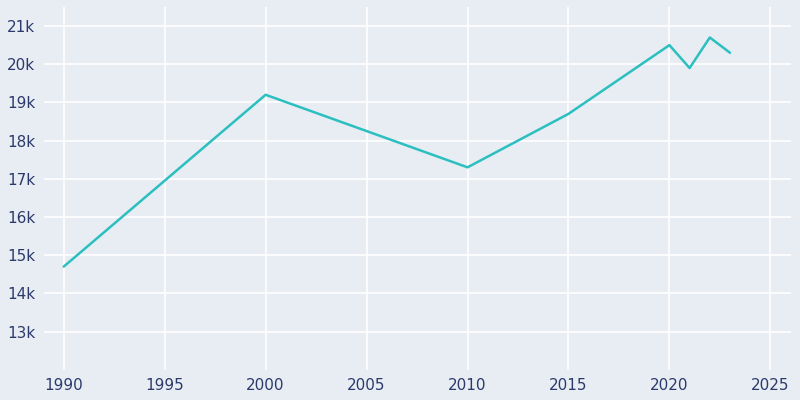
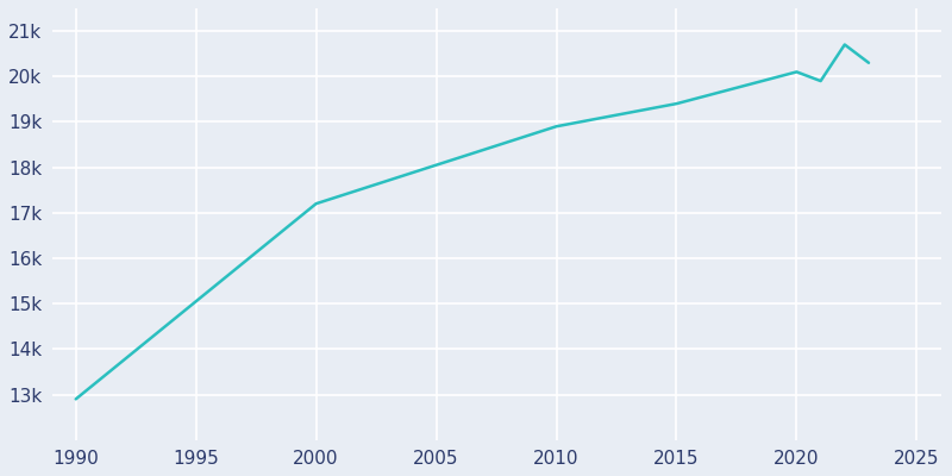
1990: 14.7k -> 12.9k
2000: 19.2k -> 17.2k
2010: 17.3k -> 18.9k
2015: 18.7k -> 19.4k
2020: 20.5k -> 20.1k
